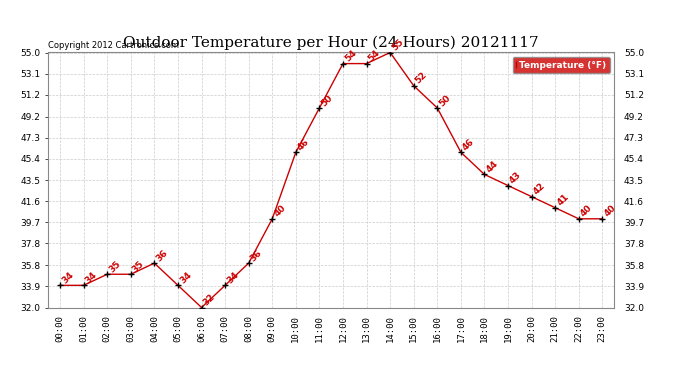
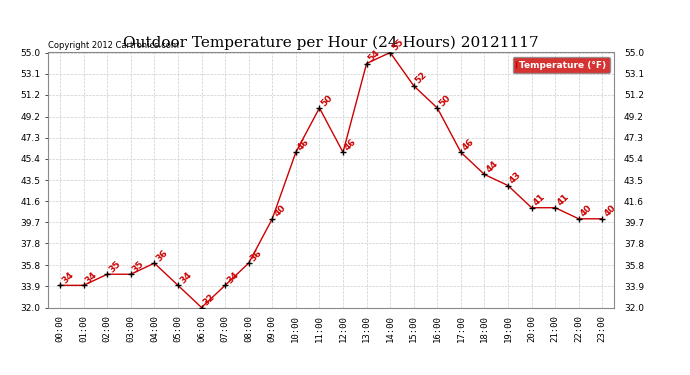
12:00: 54 -> 46
20:00: 42 -> 41
